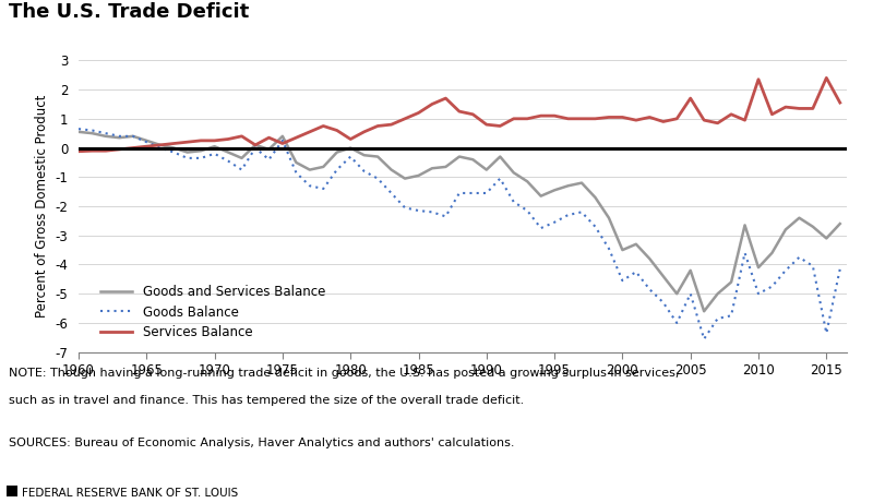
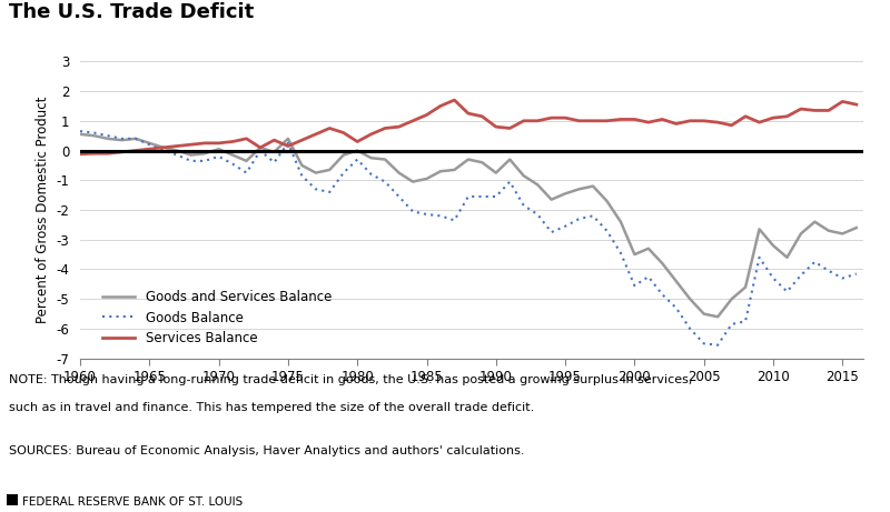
Goods and Services Balance/2005: -4.20 -> -5.50
Goods Balance/2005: -5.00 -> -6.50
Services Balance/2005: 1.70 -> 1.00
Goods and Services Balance/2010: -4.10 -> -3.20
Goods Balance/2010: -5.00 -> -4.30
Services Balance/2010: 2.35 -> 1.10
Goods and Services Balance/2015: -3.10 -> -2.80
Goods Balance/2015: -6.35 -> -4.30
Services Balance/2015: 2.40 -> 1.65
